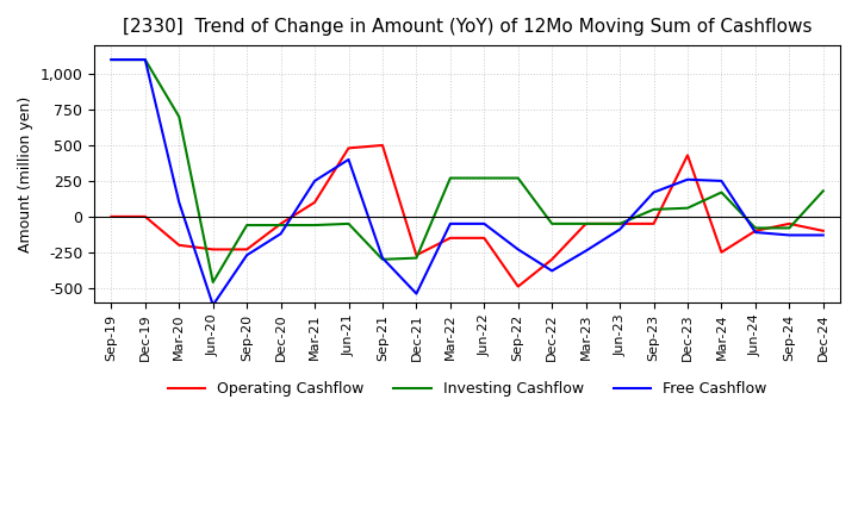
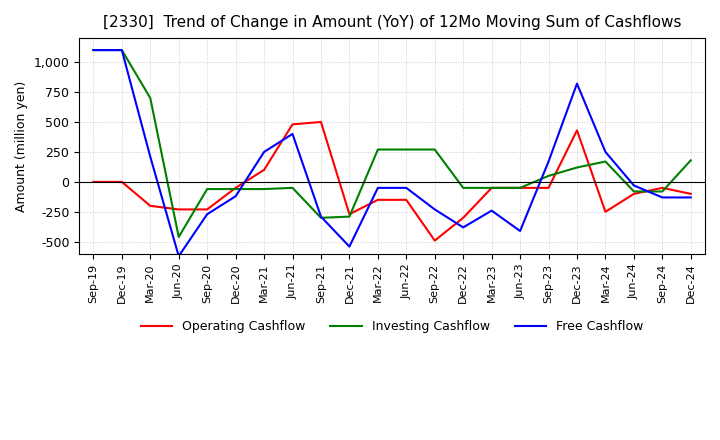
Free Cashflow/Mar-20: 100 -> 210
Free Cashflow/Jun-23: -90 -> -410
Investing Cashflow/Dec-23: 60 -> 120
Free Cashflow/Dec-23: 260 -> 820
Free Cashflow/Jun-24: -110 -> -30
